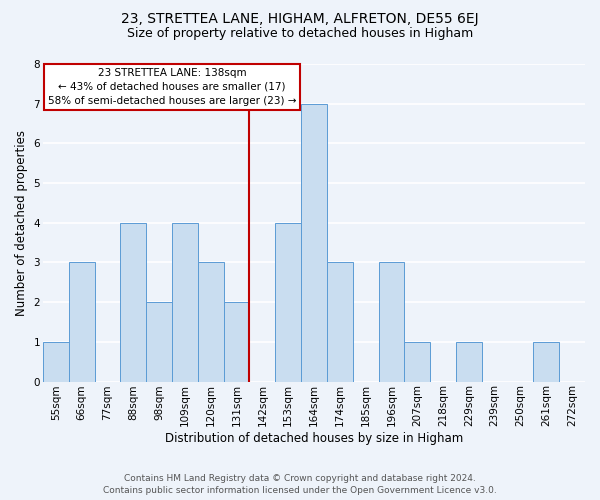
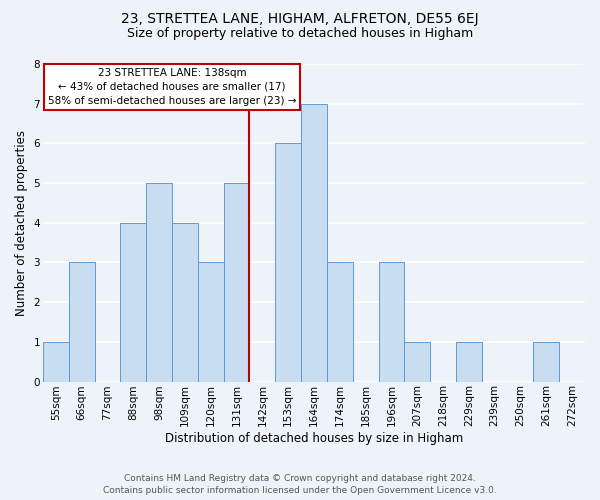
98sqm: 2 -> 5
131sqm: 2 -> 5
153sqm: 4 -> 6
